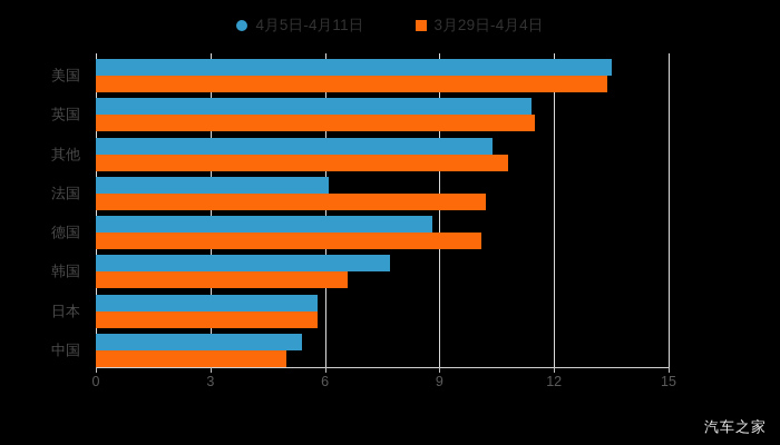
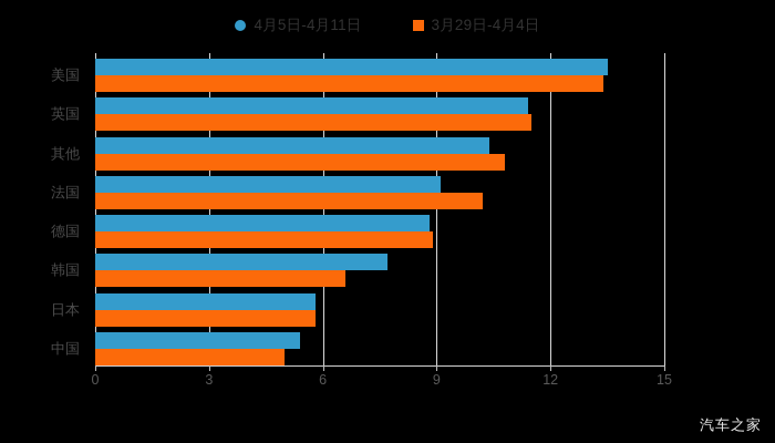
4月5日-4月11日/法国: 6.1 -> 9.1
3月29日-4月4日/德国: 10.1 -> 8.9
